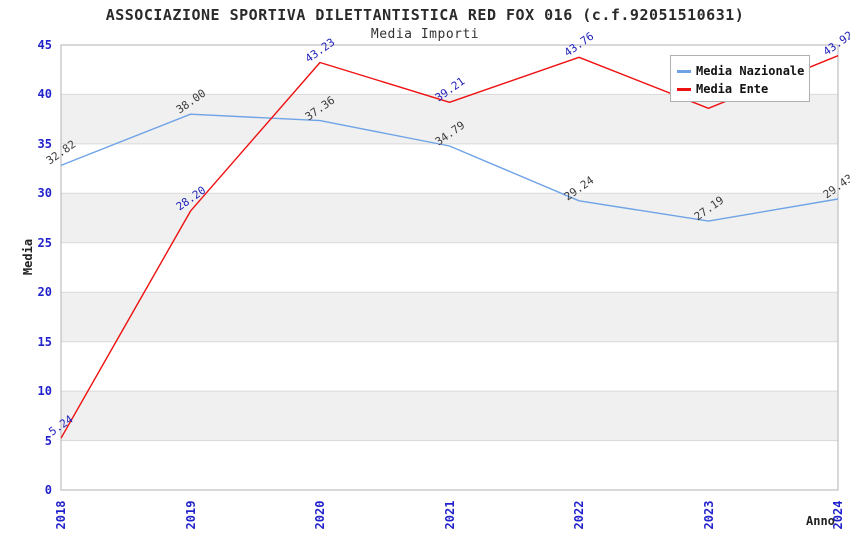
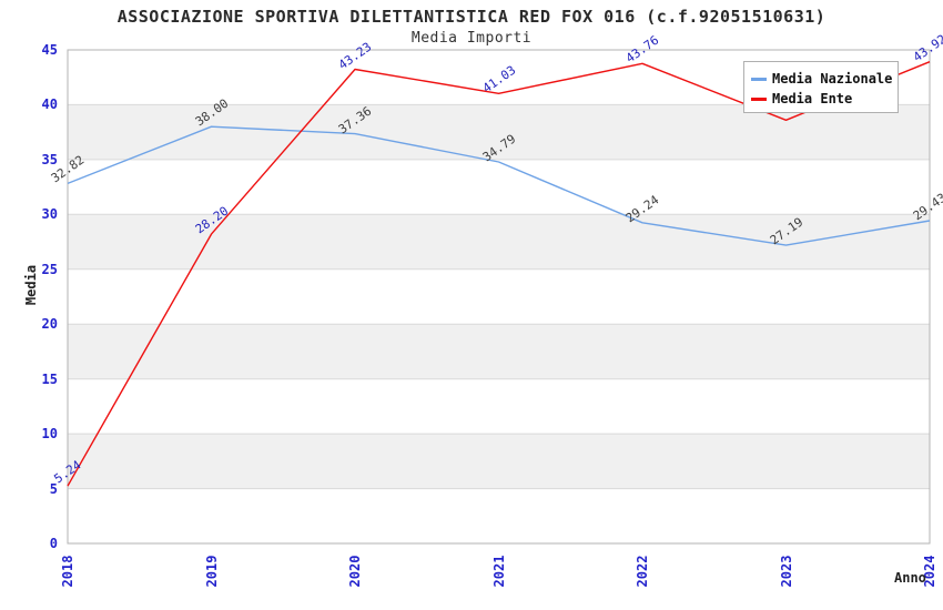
Media Ente/2021: 39.21 -> 41.03
